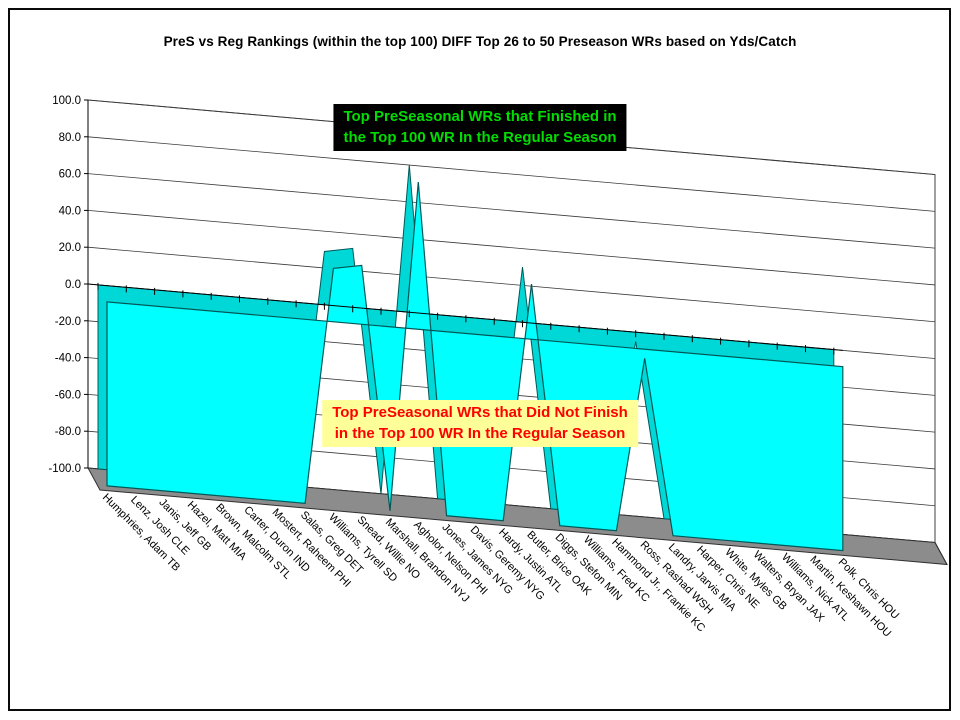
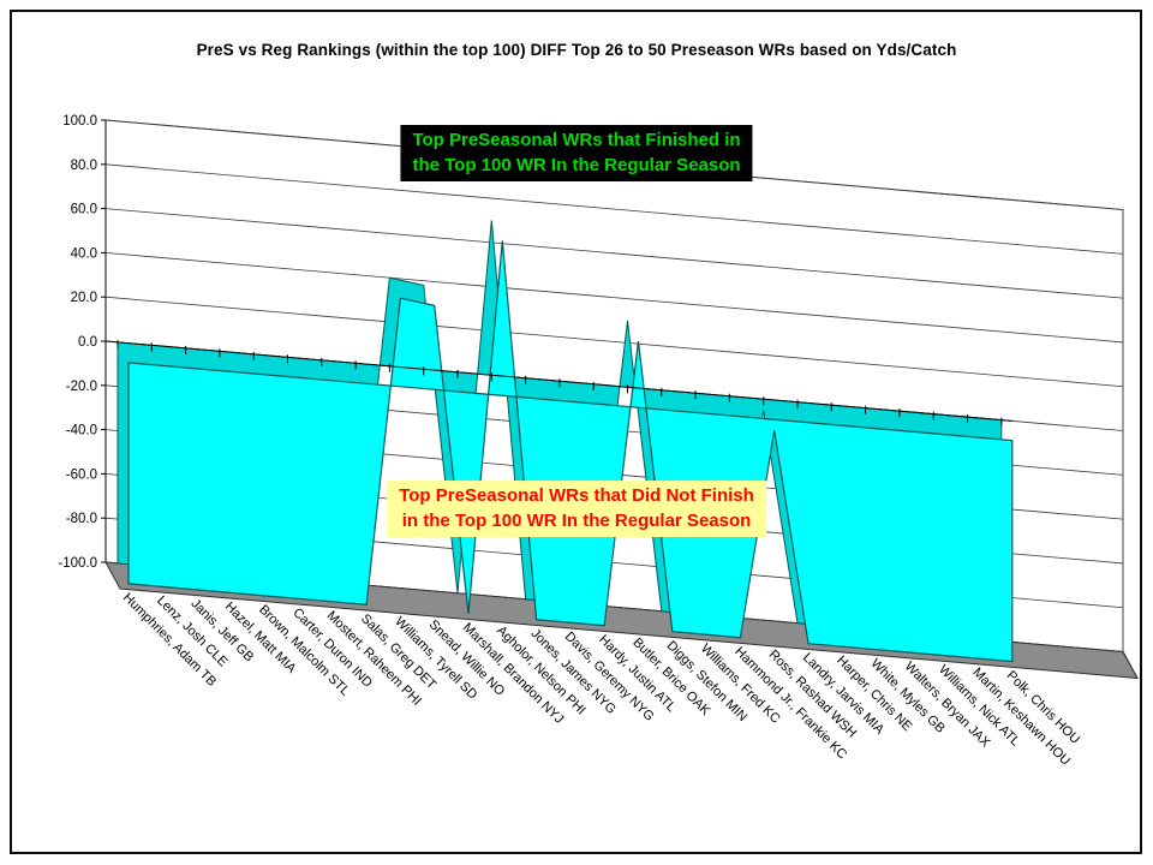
Williams, Tyrell SD: 29 -> 40
Snead, Willie NO: 32 -> 38
Agholor, Nelson PHI: 80 -> 70
